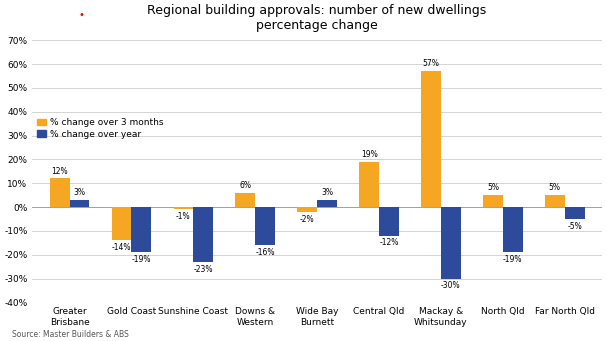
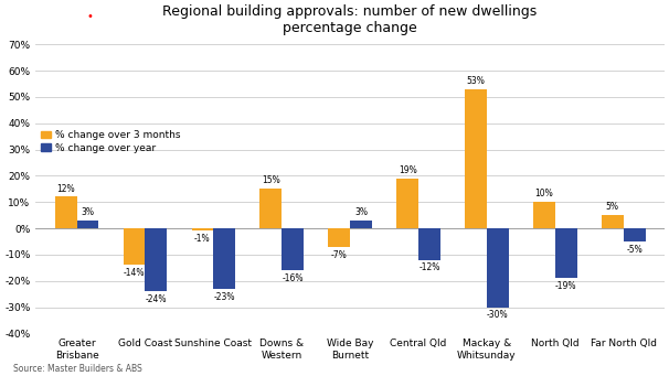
% change over year/Gold Coast: -19% -> -24%
% change over 3 months/Downs & Western: 6% -> 15%
% change over 3 months/Wide Bay Burnett: -2% -> -7%
% change over 3 months/Mackay & Whitsunday: 57% -> 53%
% change over 3 months/North Qld: 5% -> 10%
